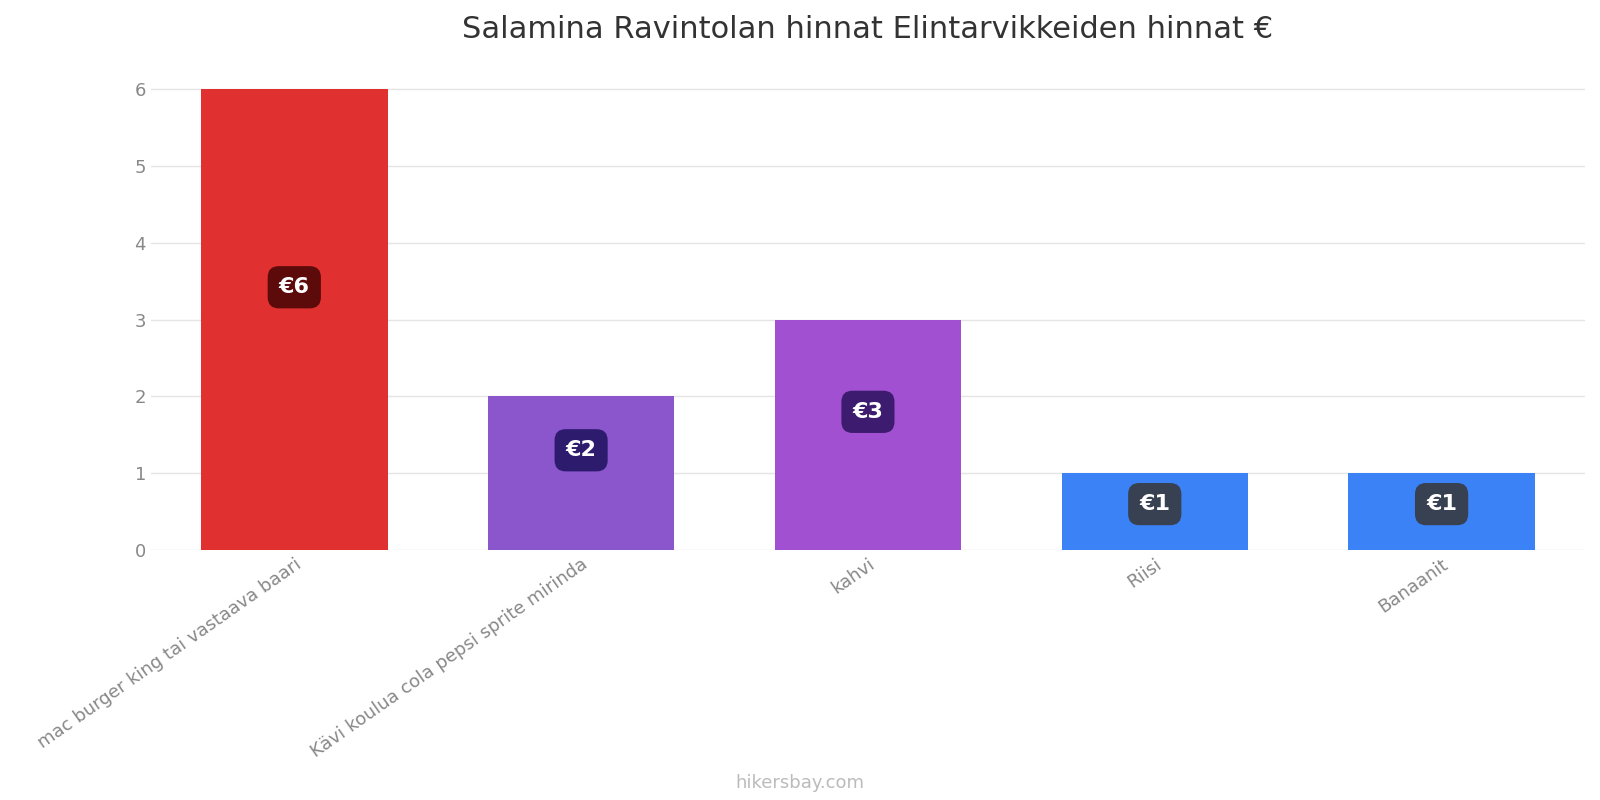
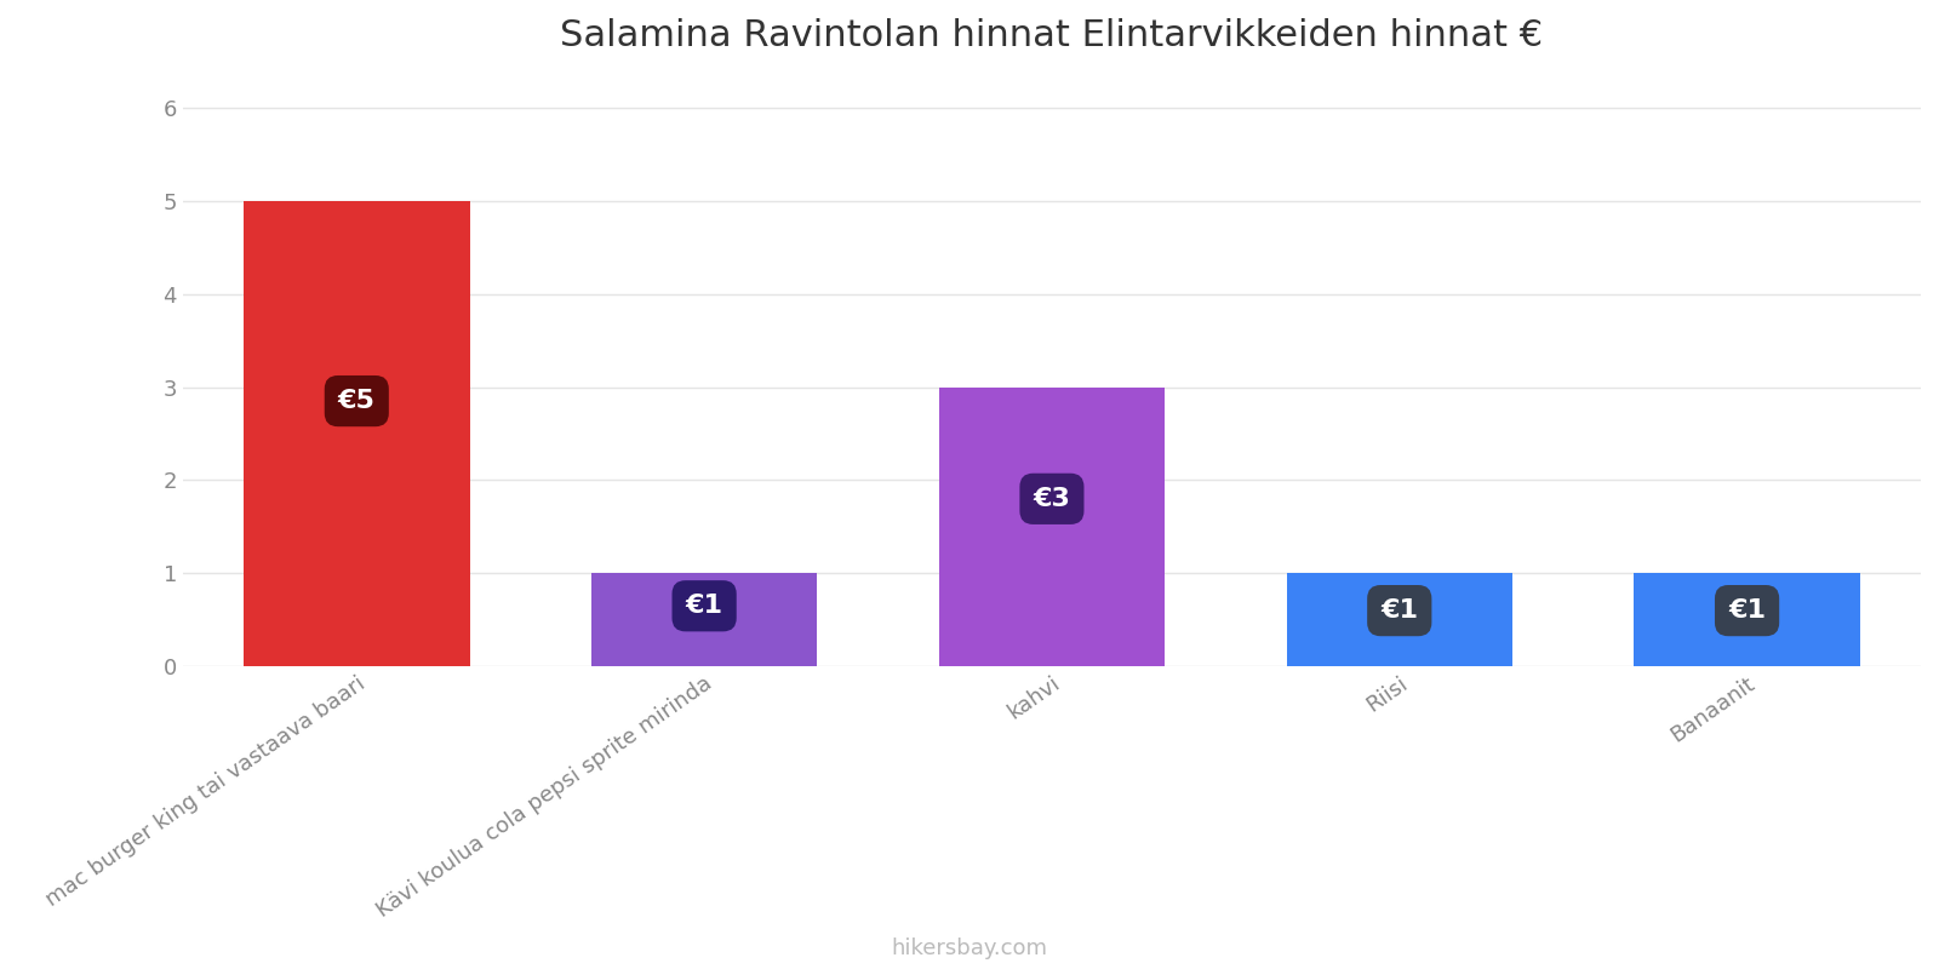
mac burger king tai vastaava baari: €6 -> €5
Kävi koulua cola pepsi sprite mirinda: €2 -> €1
